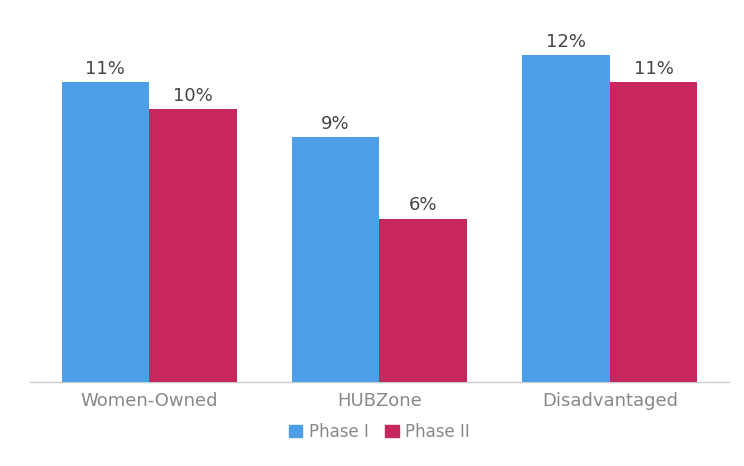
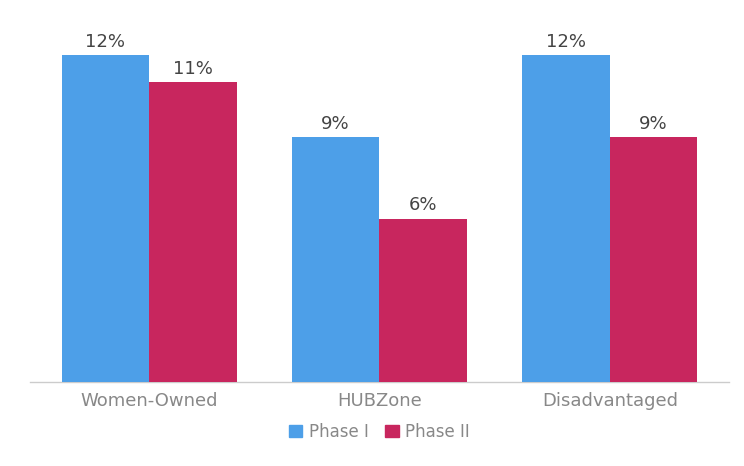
Phase I/Women-Owned: 11% -> 12%
Phase II/Women-Owned: 10% -> 11%
Phase II/Disadvantaged: 11% -> 9%
